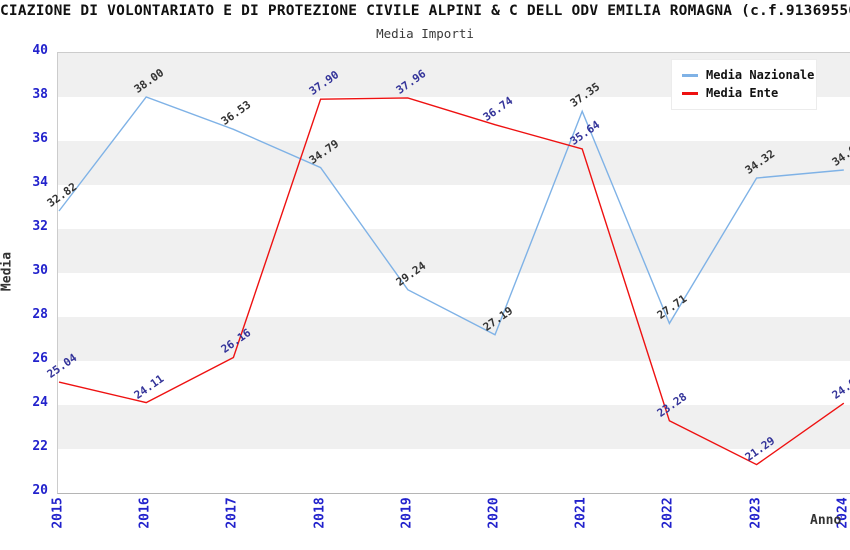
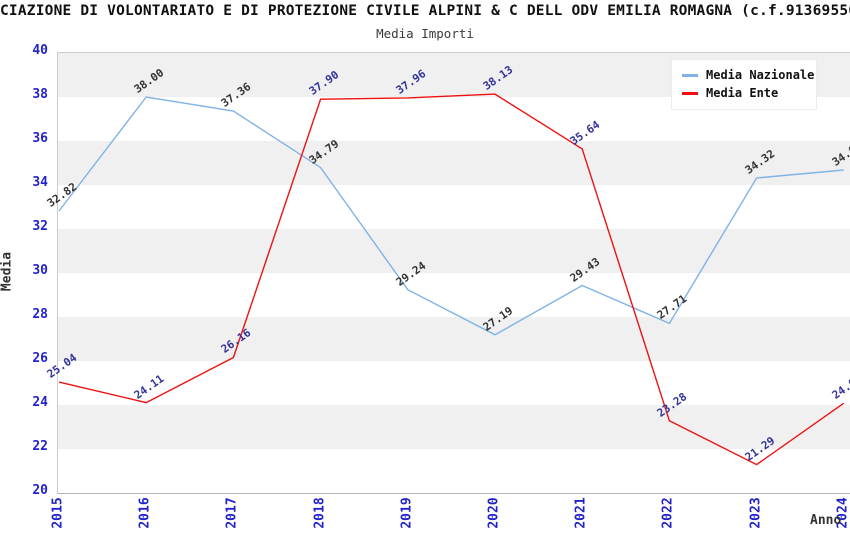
Media Nazionale/2017: 36.53 -> 37.36
Media Ente/2020: 36.74 -> 38.13
Media Nazionale/2021: 37.35 -> 29.43
